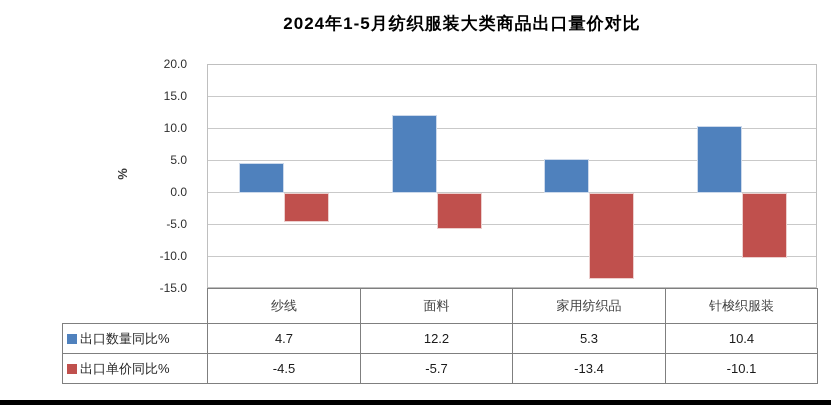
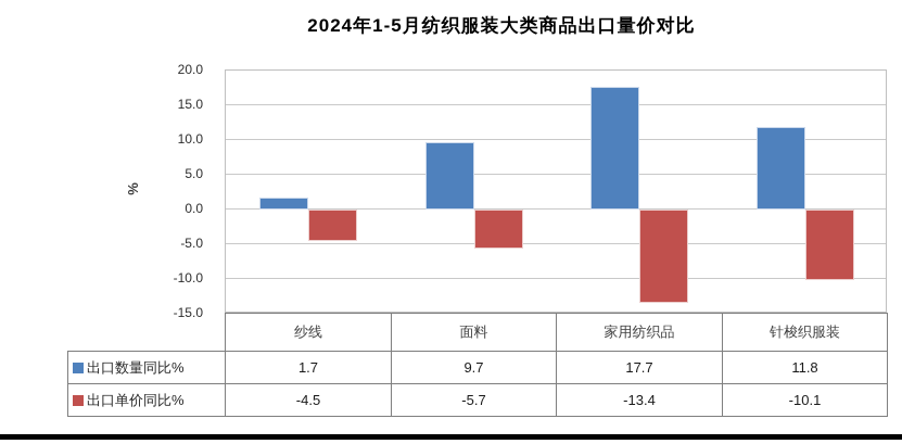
出口数量同比%/纱线: 4.7 -> 1.7
出口数量同比%/面料: 12.2 -> 9.7
出口数量同比%/家用纺织品: 5.3 -> 17.7
出口数量同比%/针梭织服装: 10.4 -> 11.8
